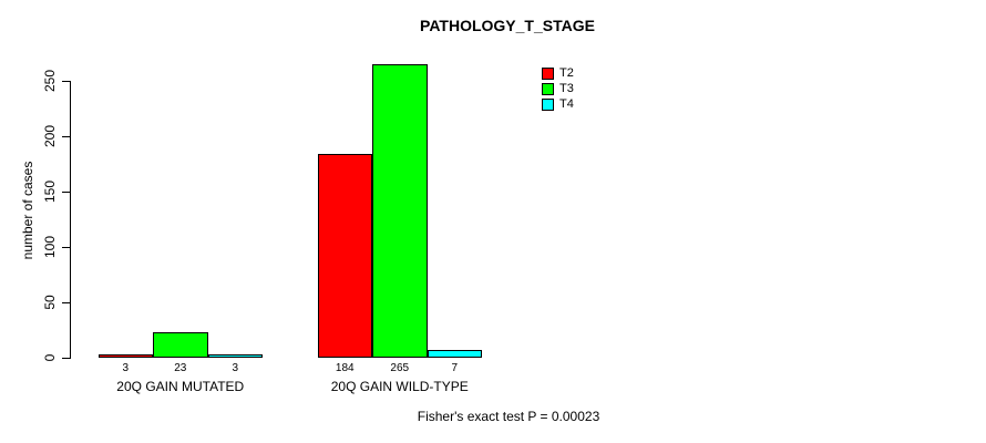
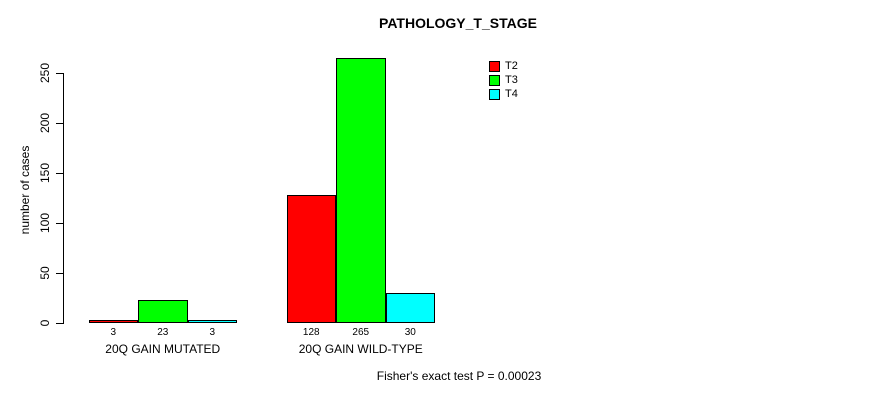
T2/20Q GAIN WILD-TYPE: 184 -> 128
T4/20Q GAIN WILD-TYPE: 7 -> 30
